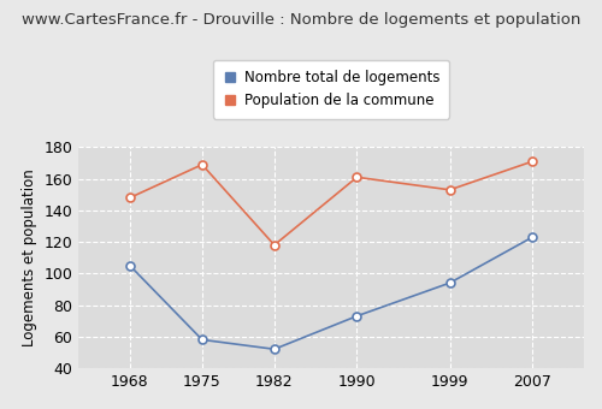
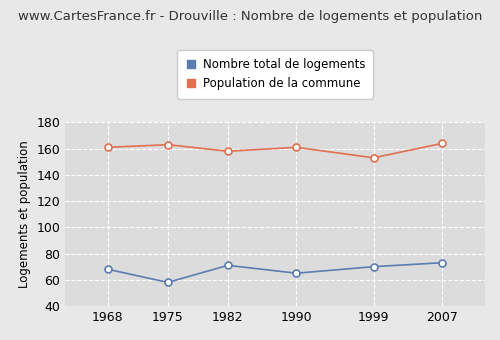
Nombre total de logements/1968: 105 -> 68
Population de la commune/1968: 148 -> 161
Population de la commune/1975: 169 -> 163
Nombre total de logements/1982: 52 -> 71
Population de la commune/1982: 118 -> 158
Nombre total de logements/1990: 73 -> 65
Nombre total de logements/1999: 94 -> 70
Nombre total de logements/2007: 123 -> 73
Population de la commune/2007: 171 -> 164
